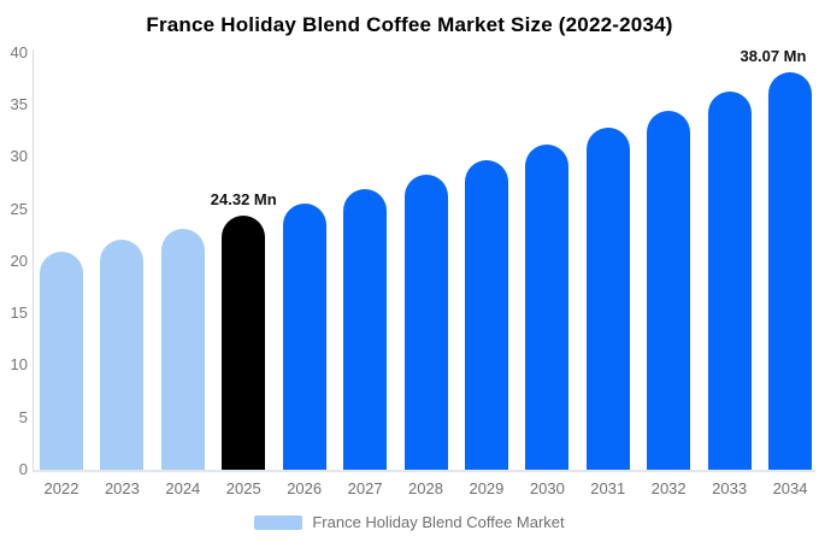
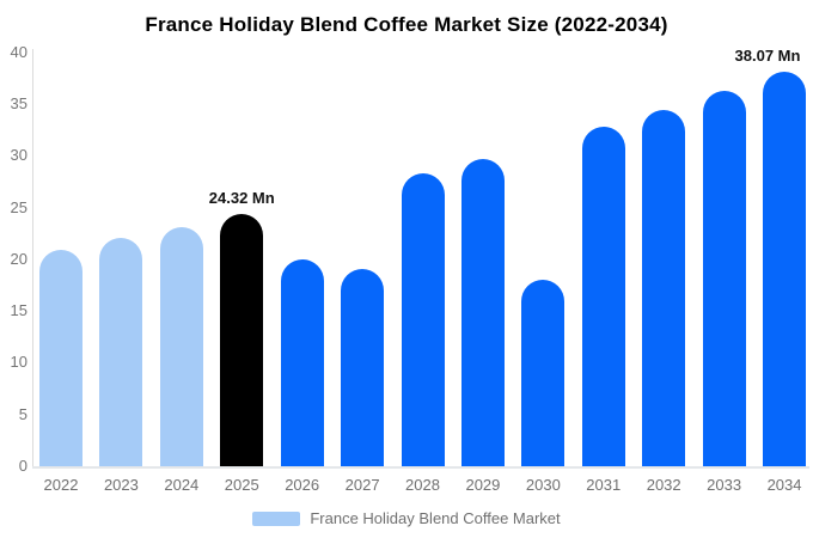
2026: 26 -> 20
2027: 27 -> 19
2030: 31 -> 18
